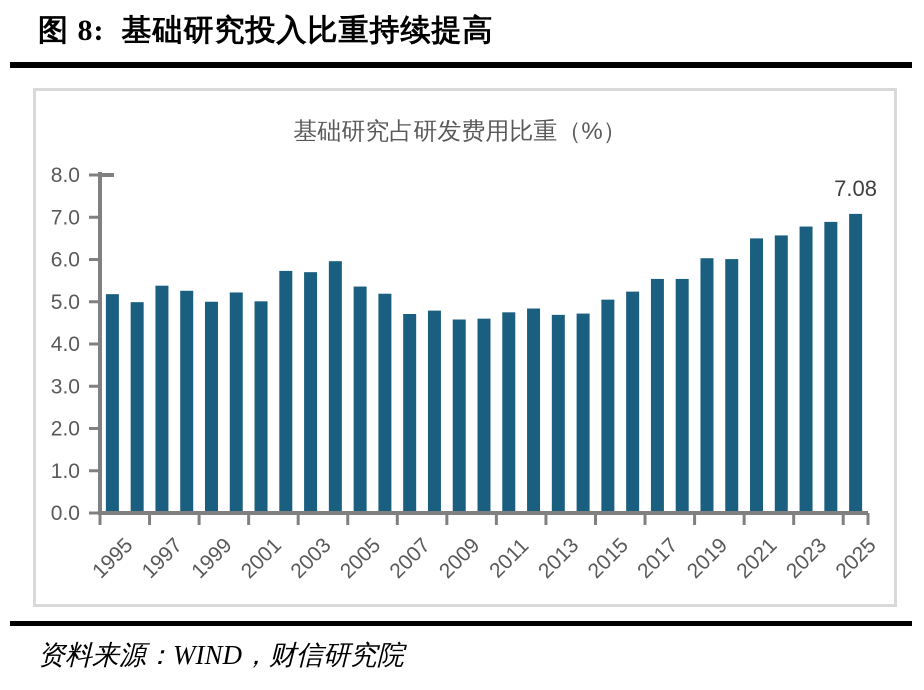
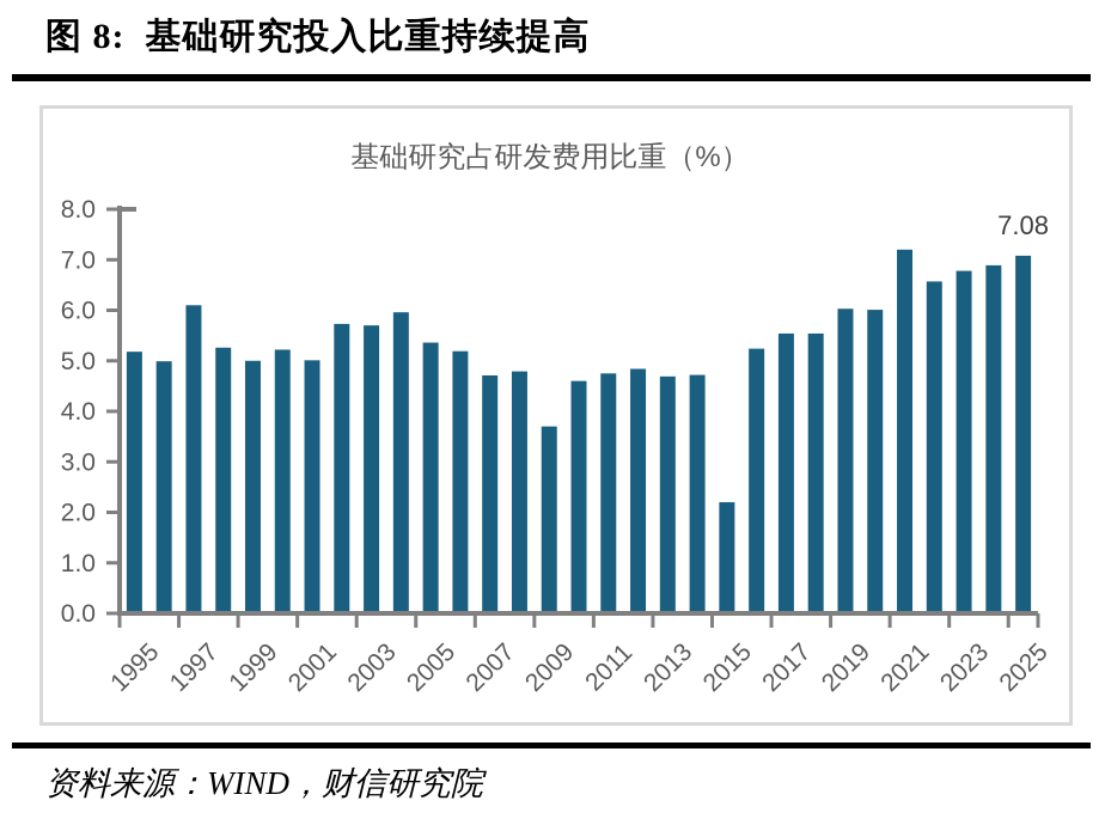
1997: 5.4 -> 6.1
2009: 4.6 -> 3.7
2015: 5.0 -> 2.2
2021: 6.5 -> 7.2
